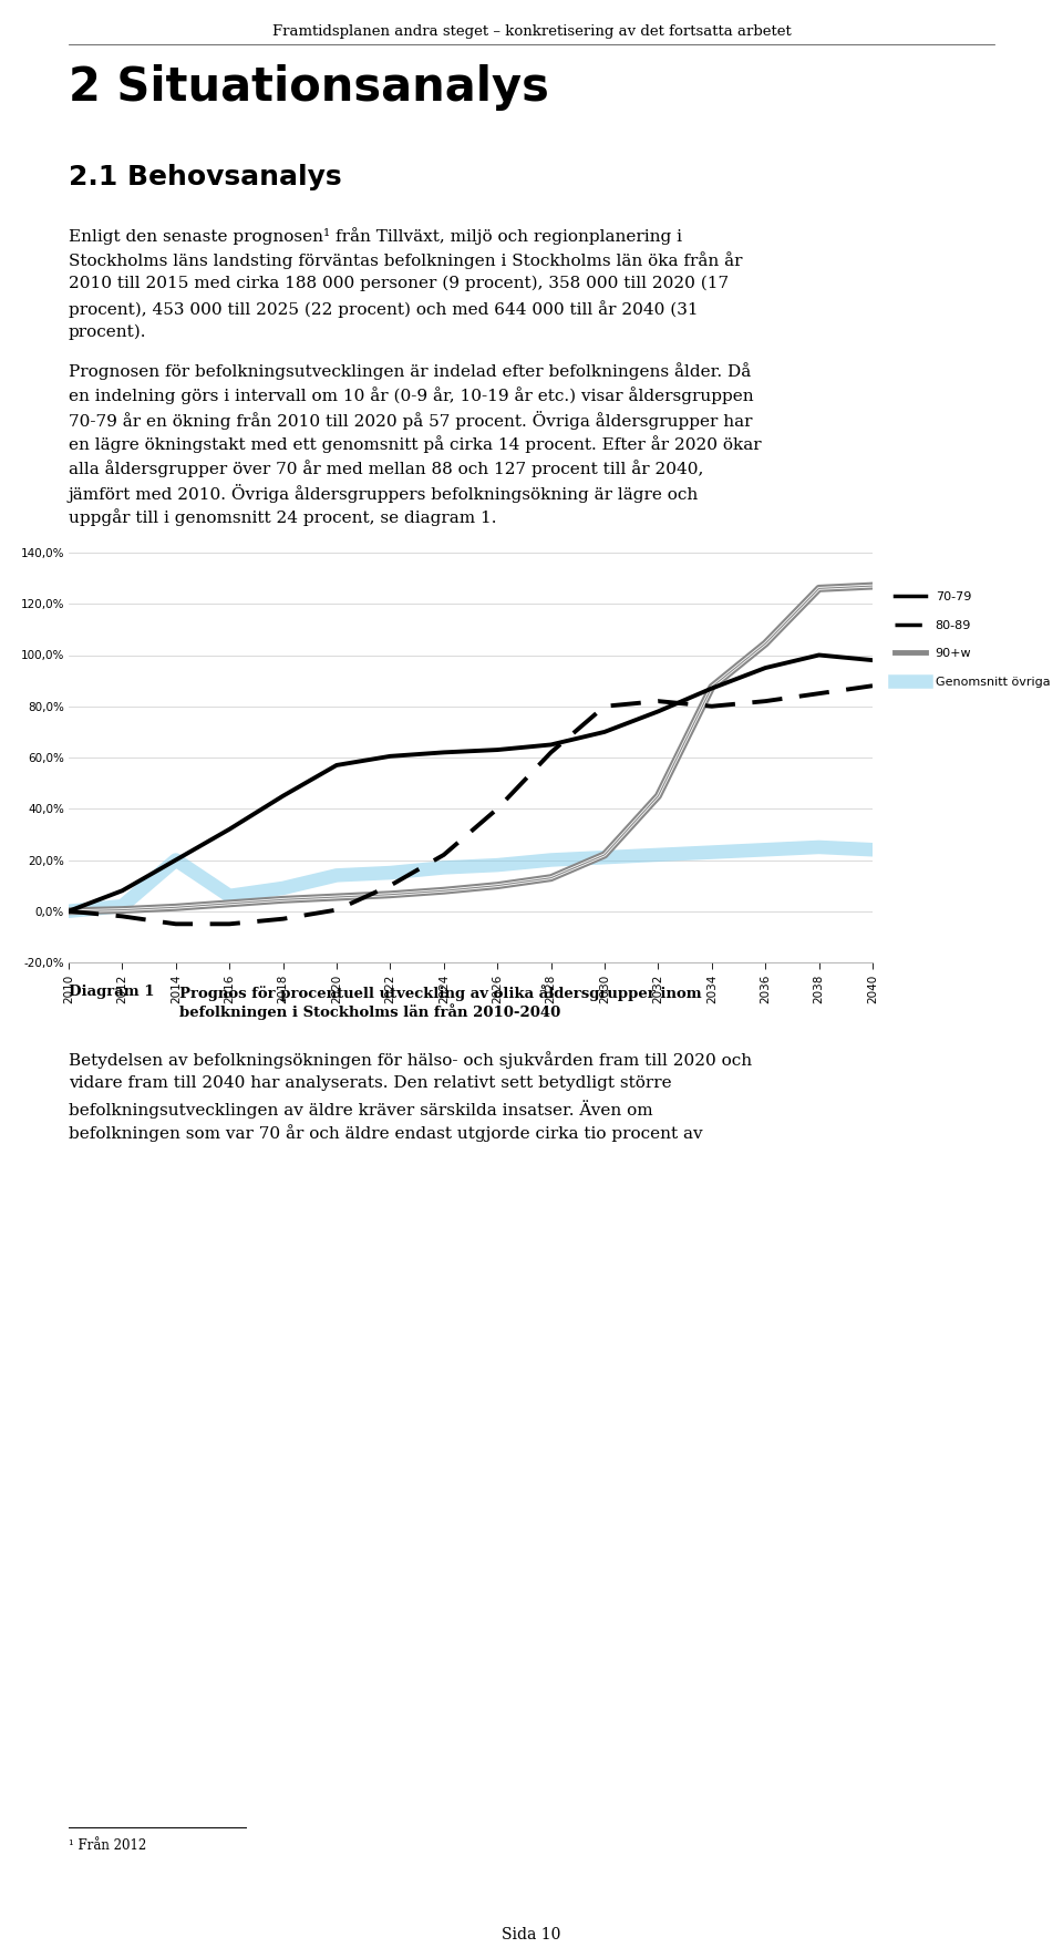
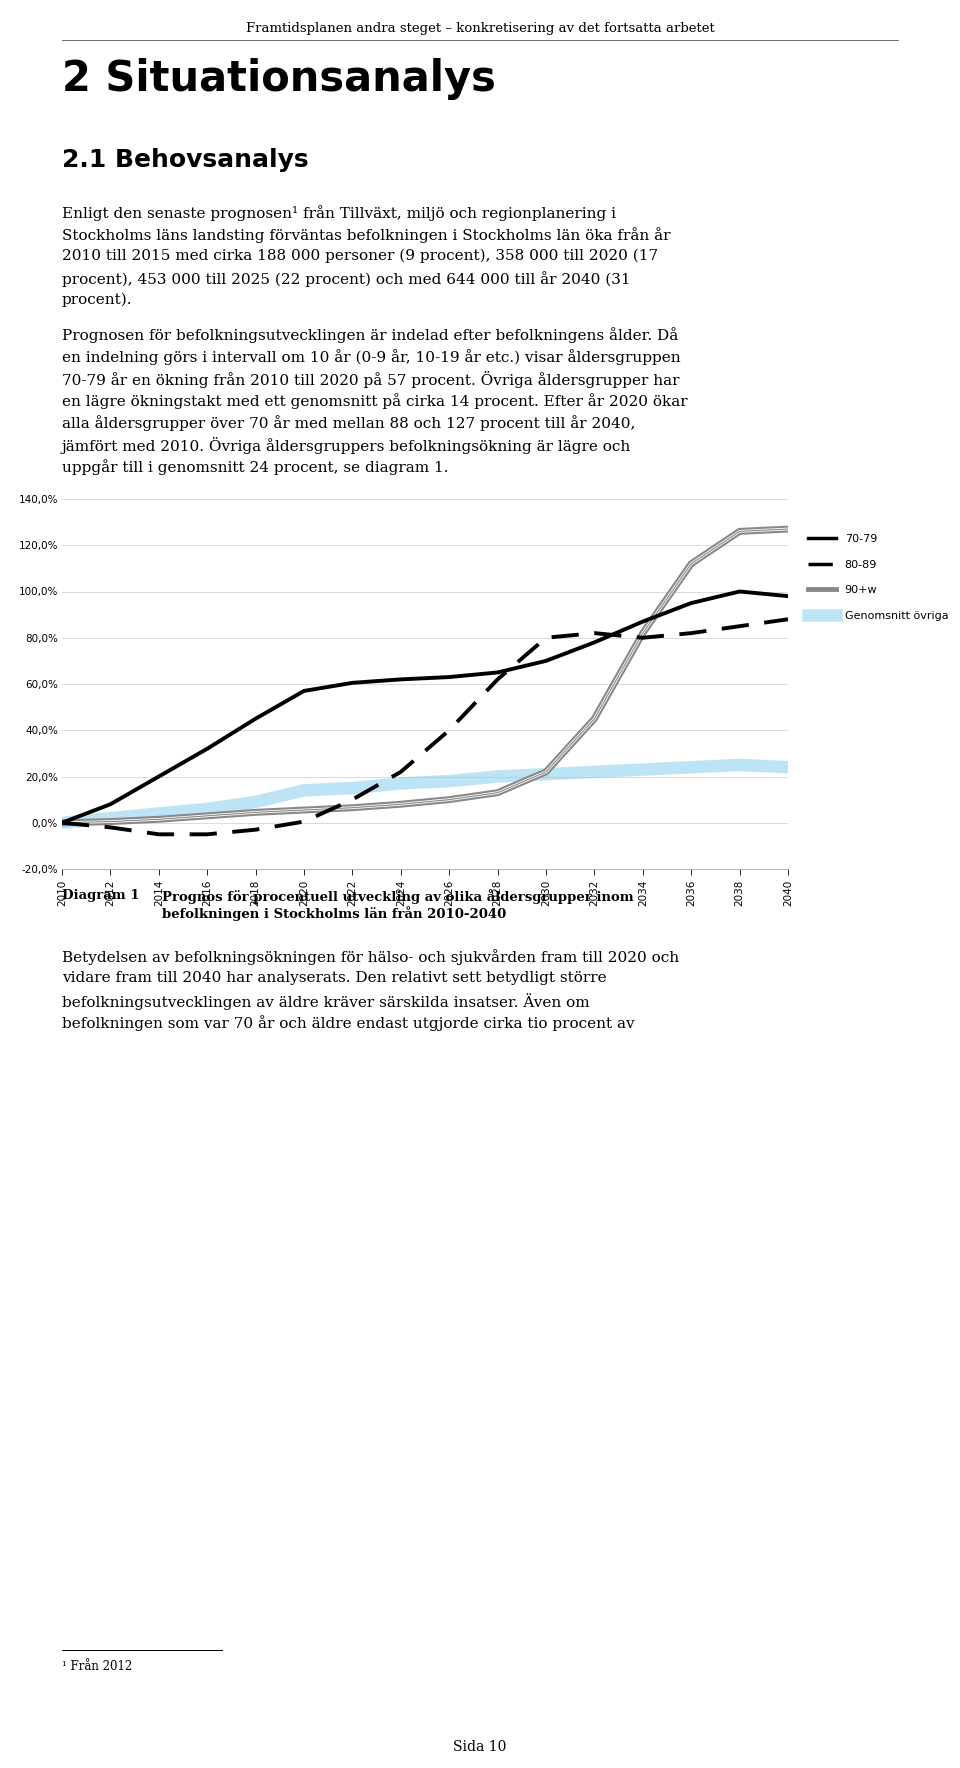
Genomsnitt övriga/2014: 20% -> 4%
90+w/2034: 87,5% -> 82,0%
90+w/2036: 104,5% -> 112,0%
